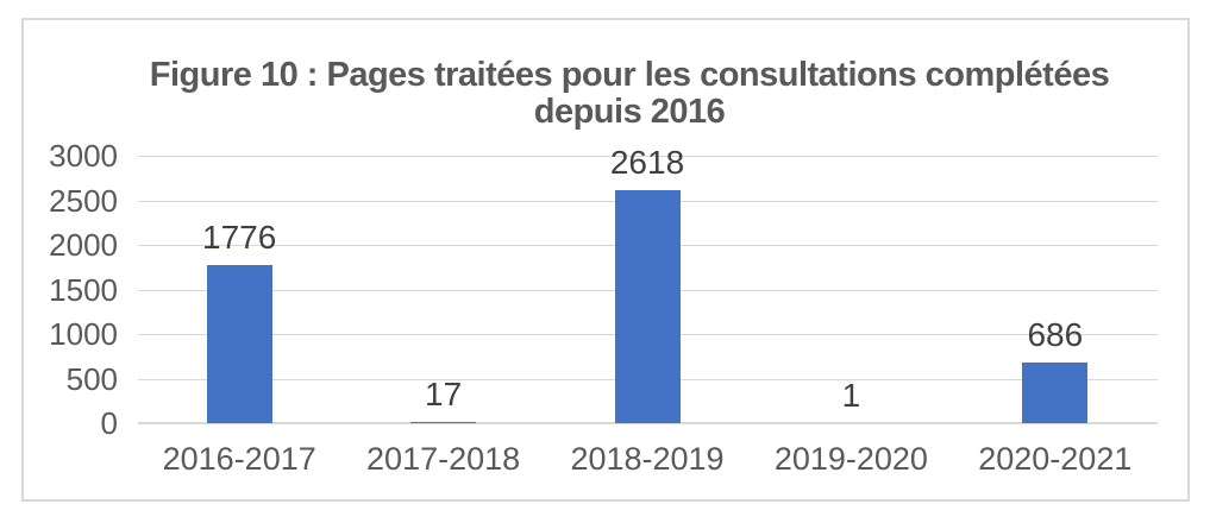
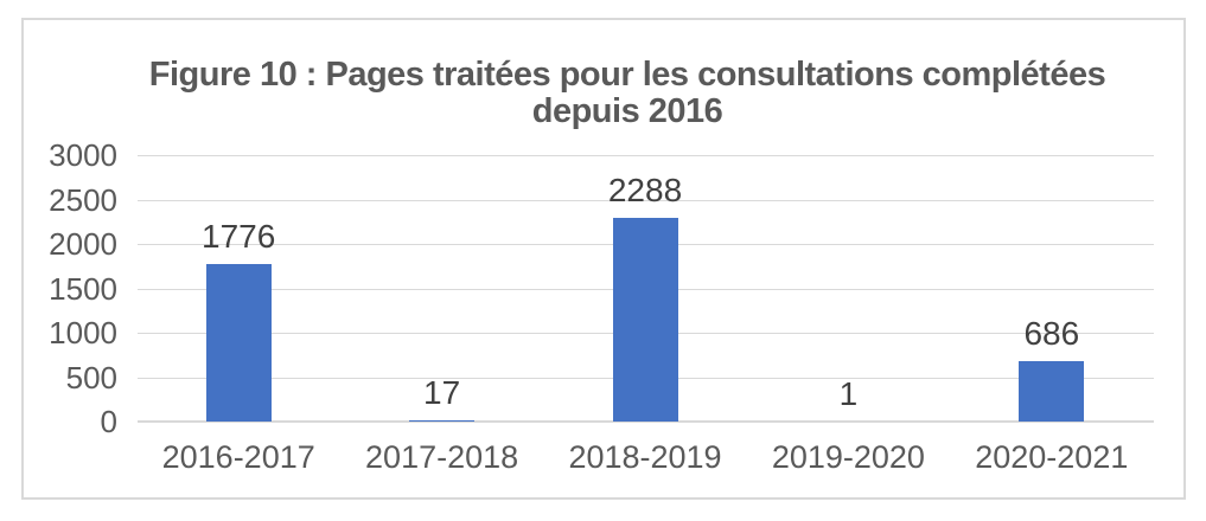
2018-2019: 2618 -> 2288
